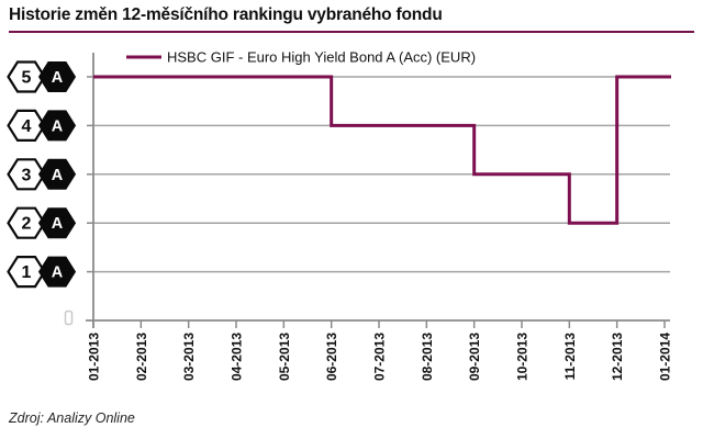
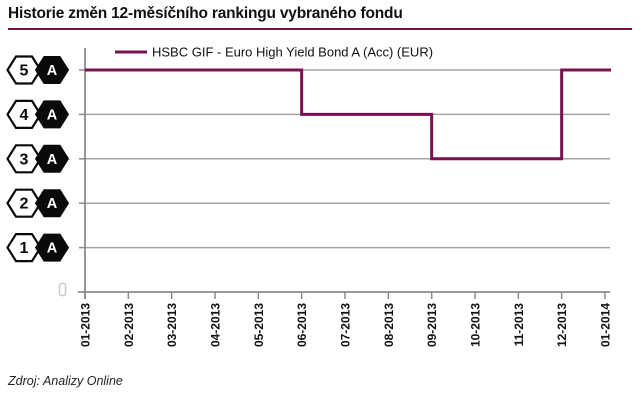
11-2013: 2 -> 3
